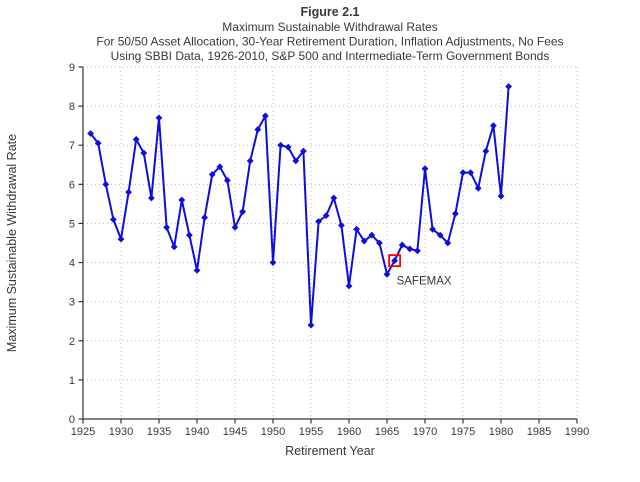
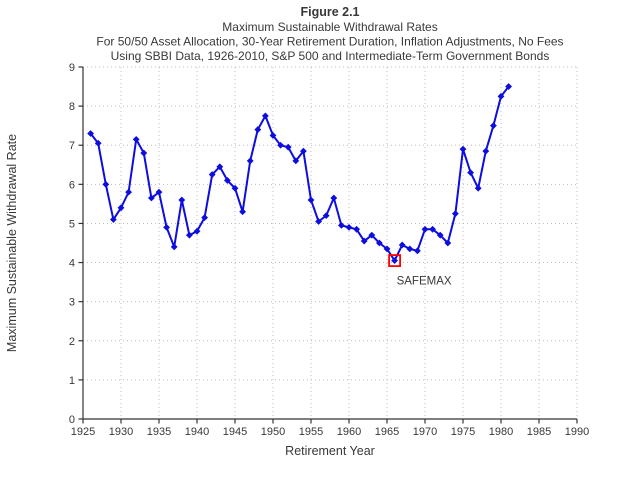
1930: 4.6 -> 5.4
1935: 7.7 -> 5.8
1940: 3.8 -> 4.8
1945: 4.9 -> 5.9
1950: 4.0 -> 7.2
1955: 2.4 -> 5.6
1960: 3.4 -> 4.9
1965: 3.7 -> 4.3
1970: 6.4 -> 4.8
1975: 6.3 -> 6.9
1980: 5.7 -> 8.2
